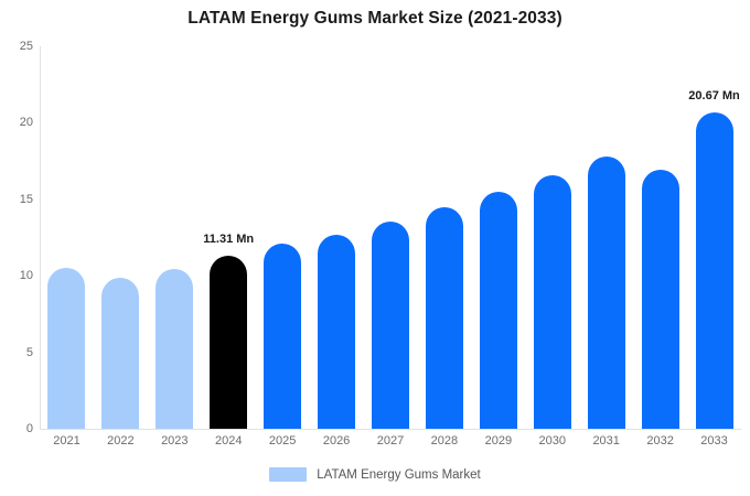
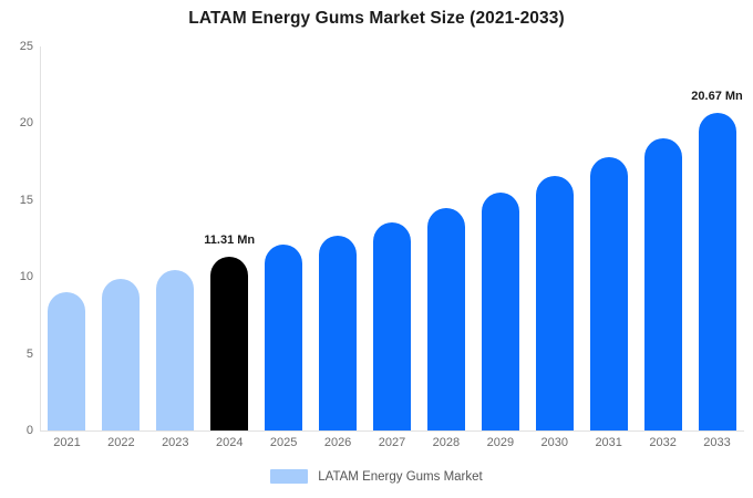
2021: 10.5 -> 9.0
2032: 16.9 -> 19.1
